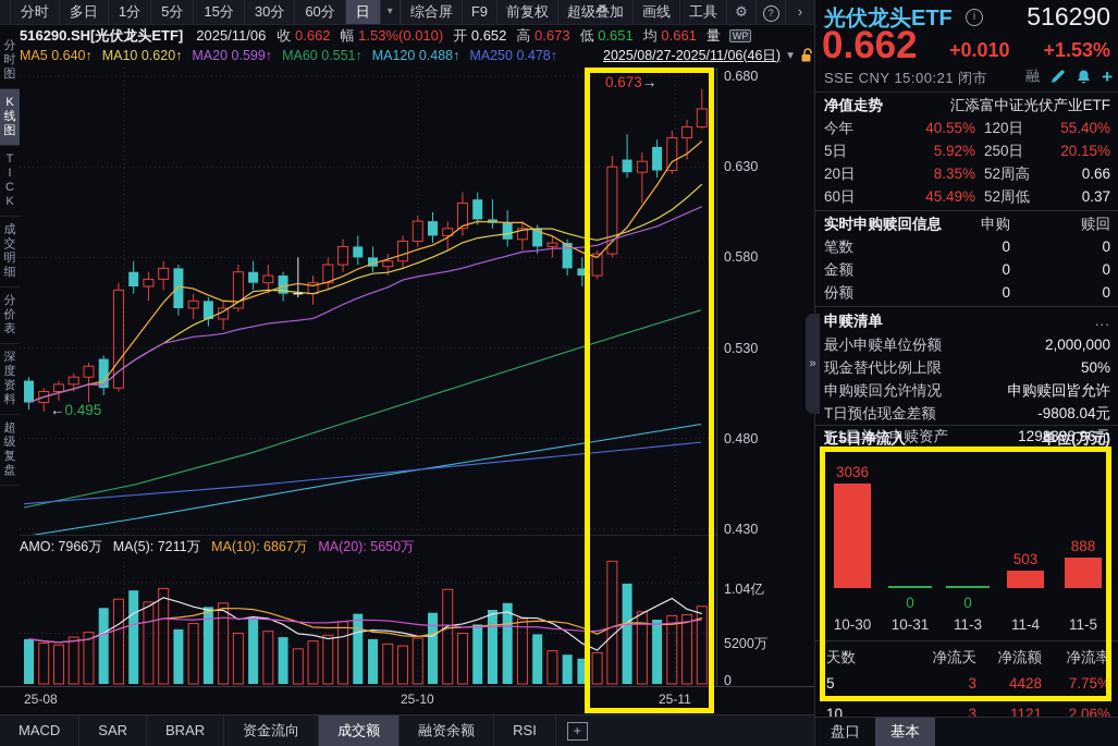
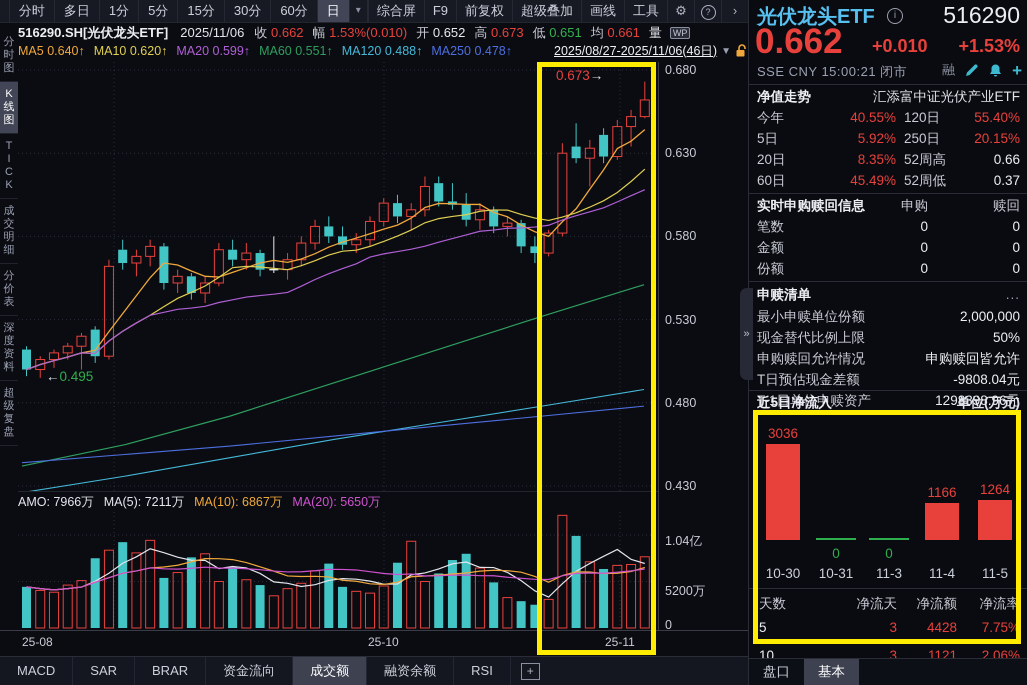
近5日净流入/11-4: 503 -> 1166
近5日净流入/11-5: 888 -> 1264
